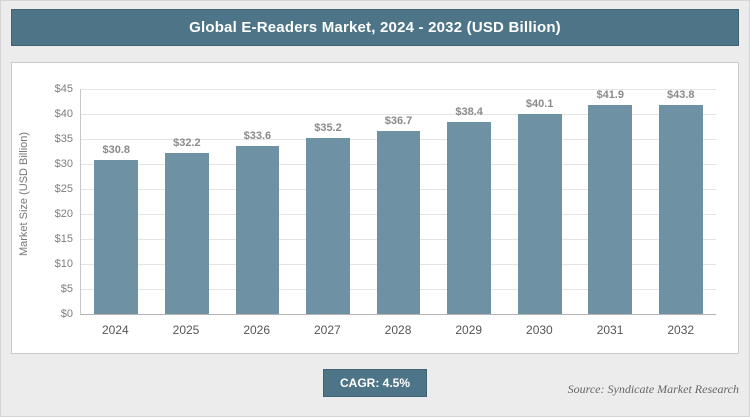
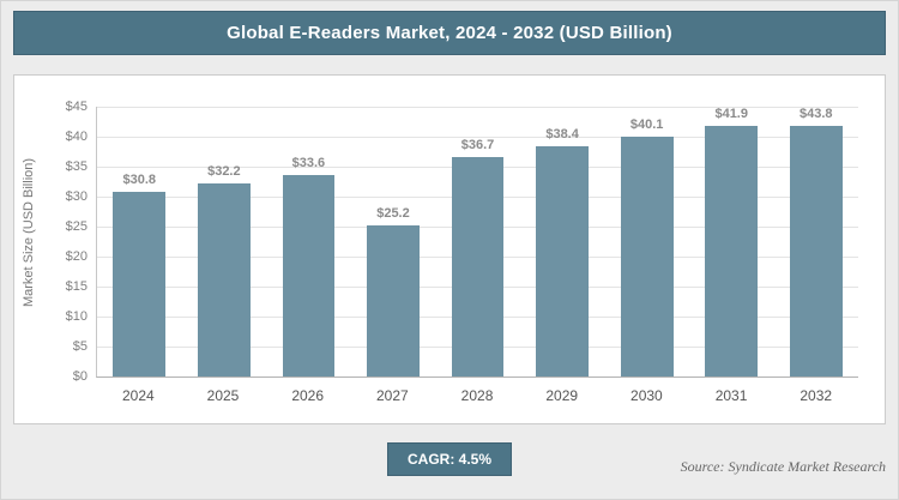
2027: $35.2 -> $25.2
